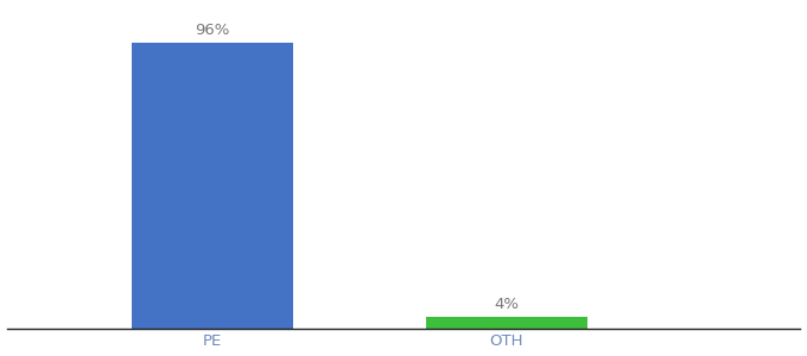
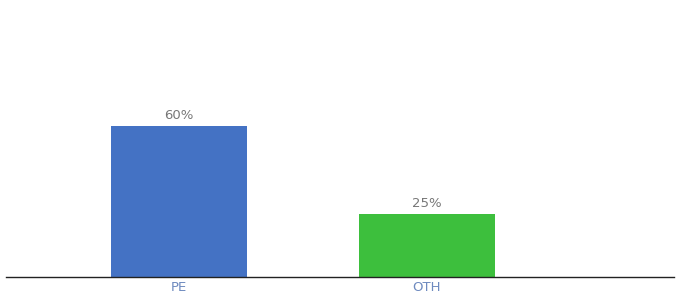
PE: 96% -> 60%
OTH: 4% -> 25%
